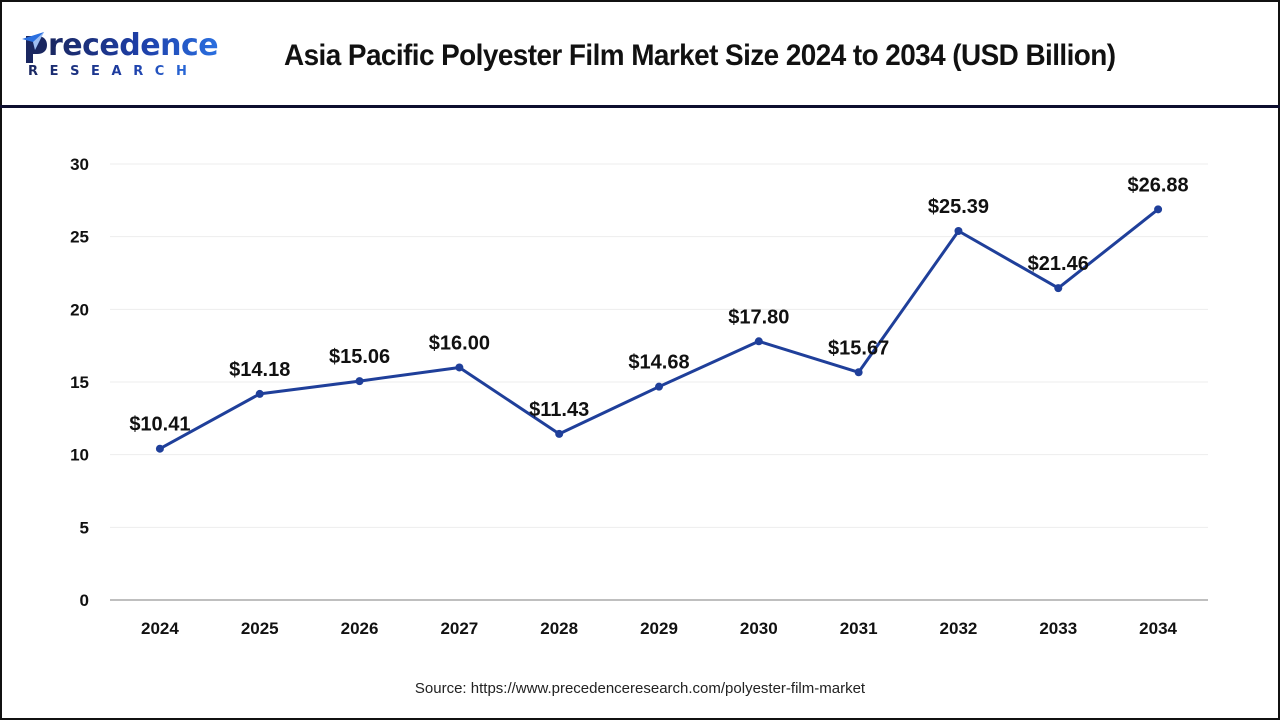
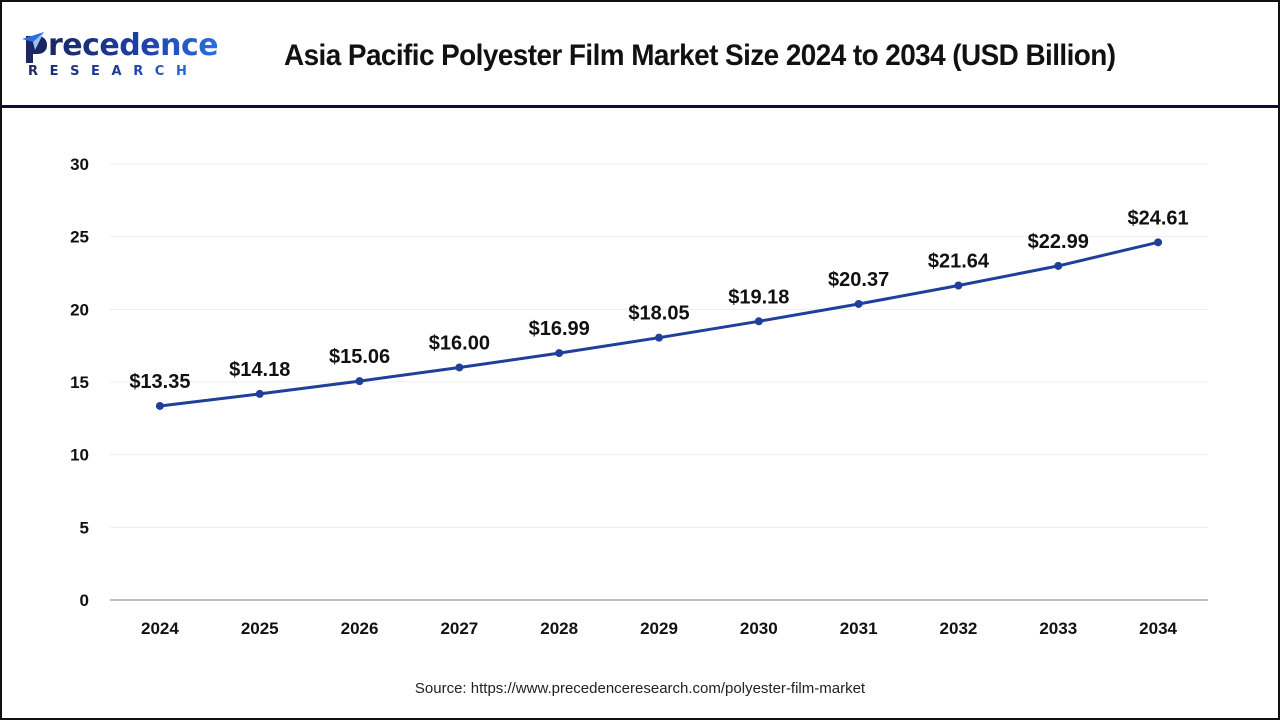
2024: $10.41 -> $13.35
2028: $11.43 -> $16.99
2029: $14.68 -> $18.05
2030: $17.80 -> $19.18
2031: $15.67 -> $20.37
2032: $25.39 -> $21.64
2033: $21.46 -> $22.99
2034: $26.88 -> $24.61
